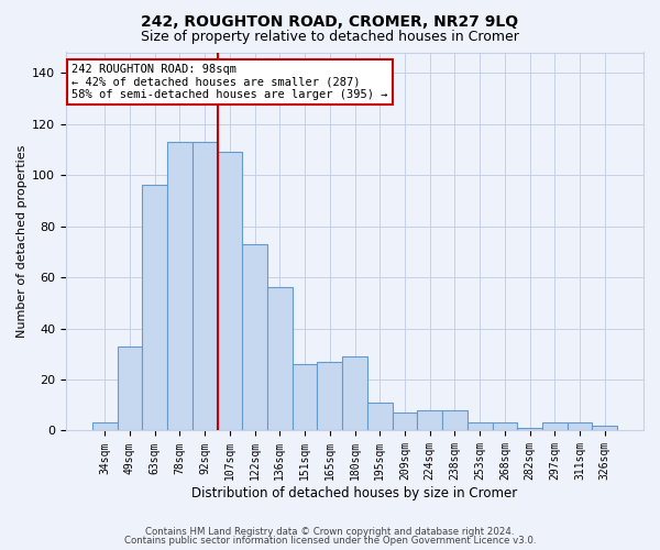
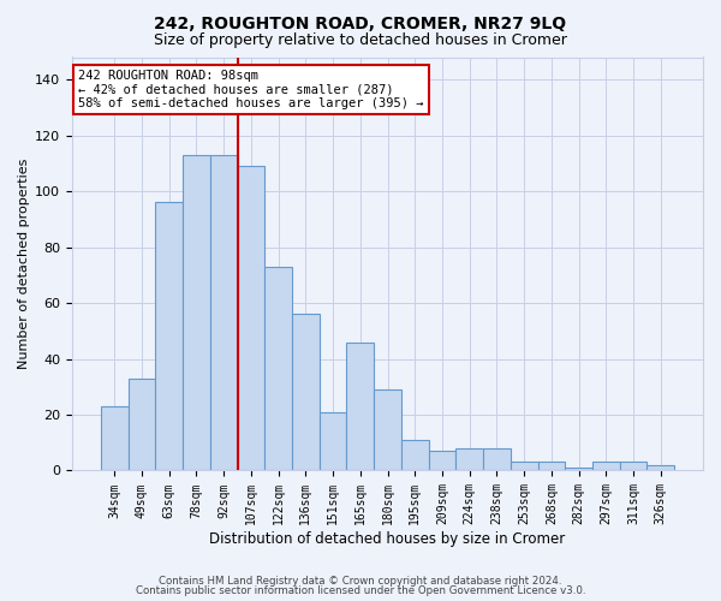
34sqm: 3 -> 23
151sqm: 26 -> 21
165sqm: 27 -> 46
